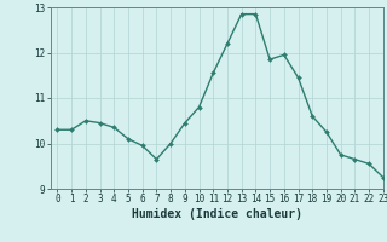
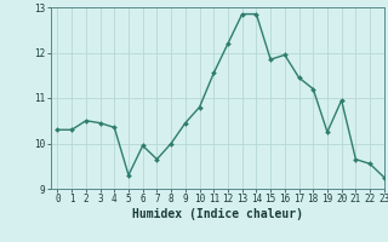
5: 10.10 -> 9.30
18: 10.60 -> 11.20
20: 9.75 -> 10.95
